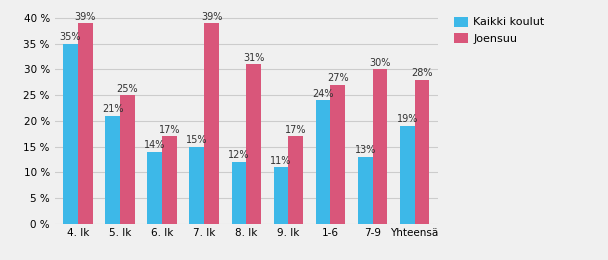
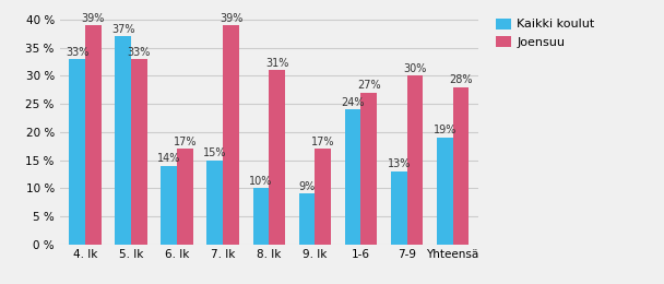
Kaikki koulut/4. lk: 35% -> 33%
Kaikki koulut/5. lk: 21% -> 37%
Joensuu/5. lk: 25% -> 33%
Kaikki koulut/8. lk: 12% -> 10%
Kaikki koulut/9. lk: 11% -> 9%
